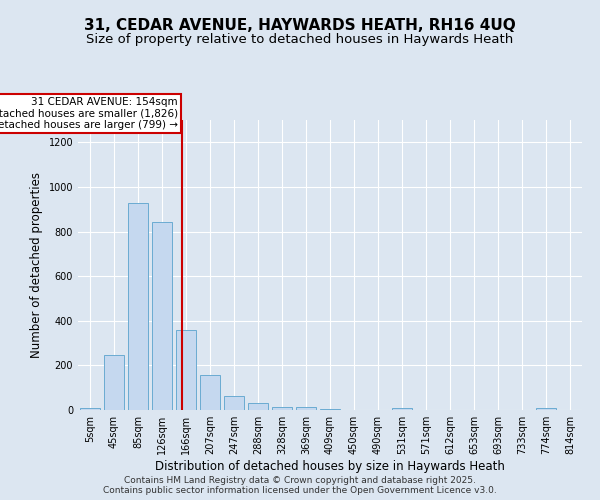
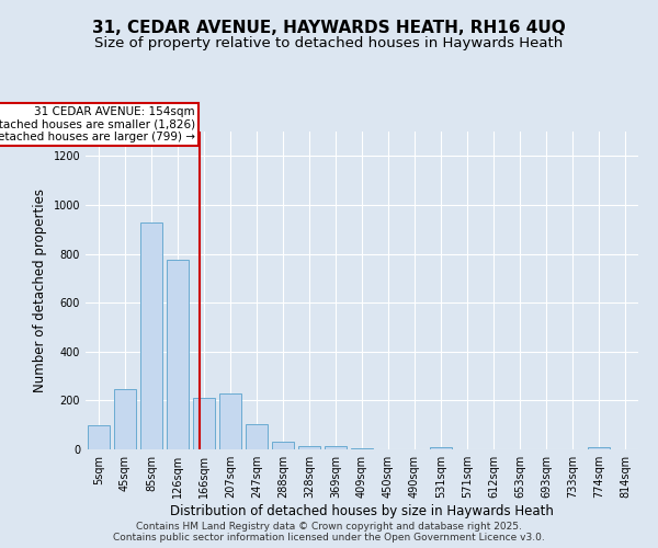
5sqm: 10 -> 100
126sqm: 845 -> 775
166sqm: 357 -> 210
207sqm: 155 -> 230
247sqm: 65 -> 105
